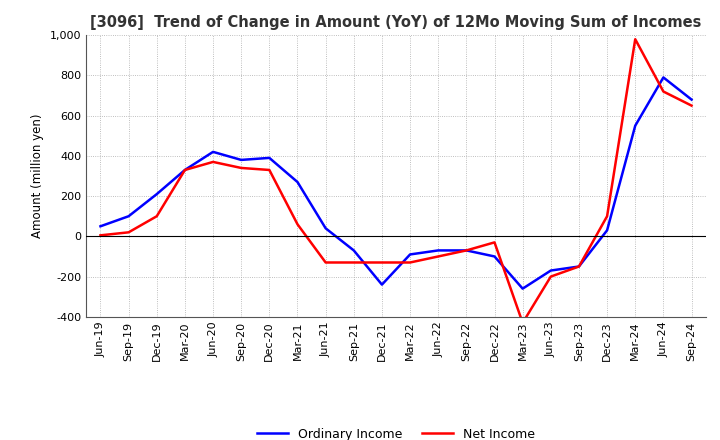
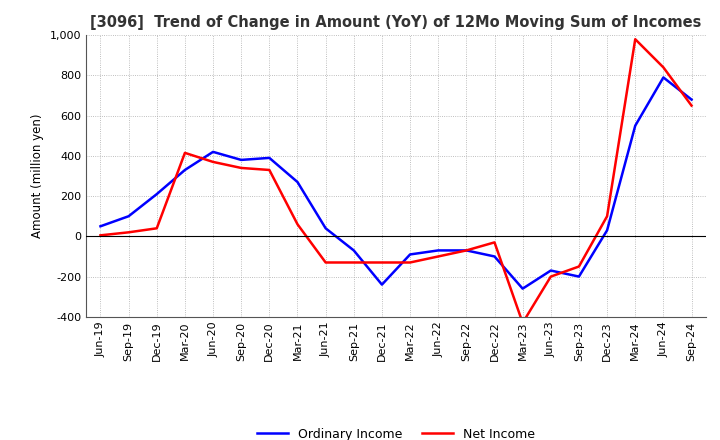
Net Income/Dec-19: 100 -> 40
Net Income/Mar-20: 330 -> 415
Ordinary Income/Sep-23: -150 -> -200
Net Income/Jun-24: 720 -> 840
